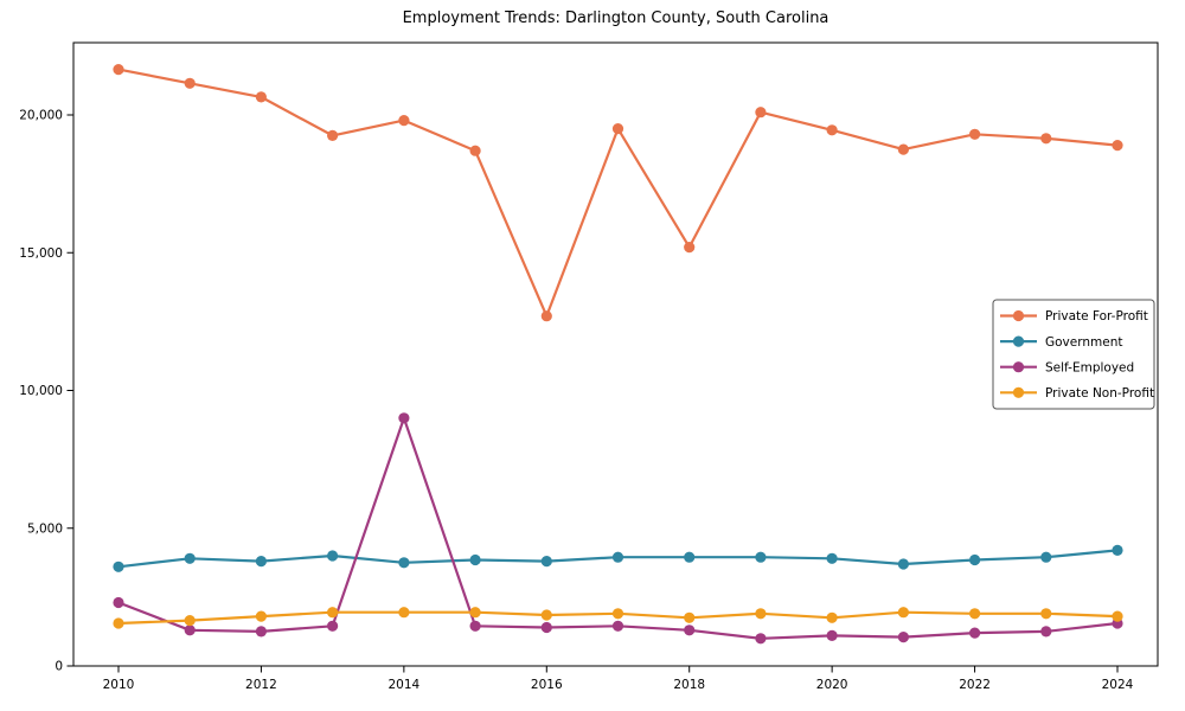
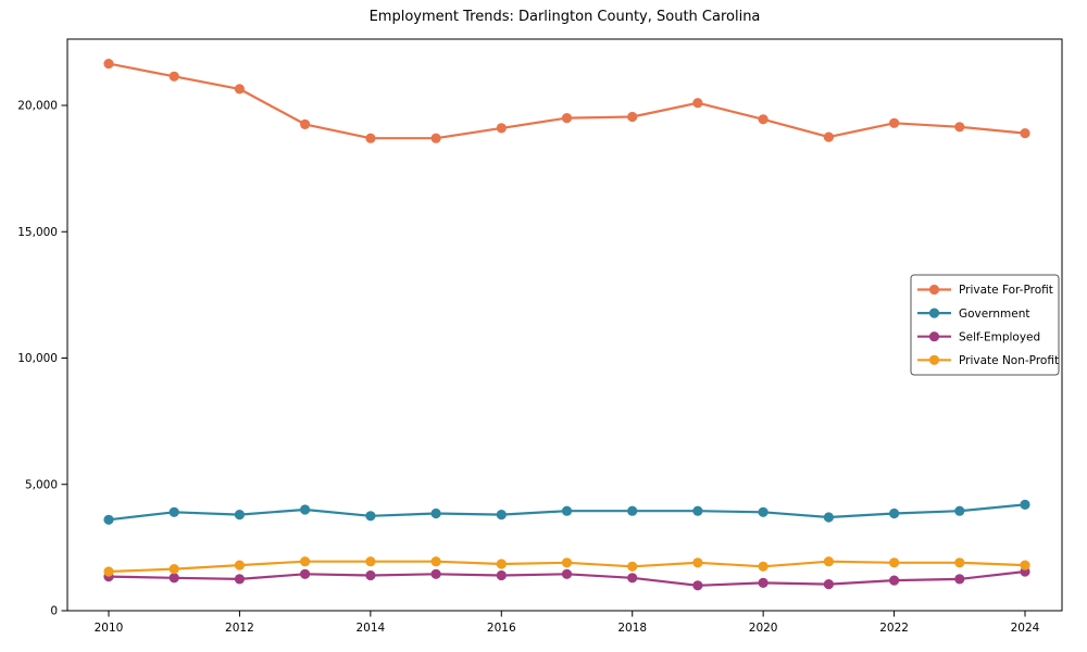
Self-Employed/2010: 2300 -> 1400
Private For-Profit/2014: 19800 -> 18700
Self-Employed/2014: 9000 -> 1400
Private For-Profit/2016: 12700 -> 19100
Private For-Profit/2018: 15200 -> 19600
